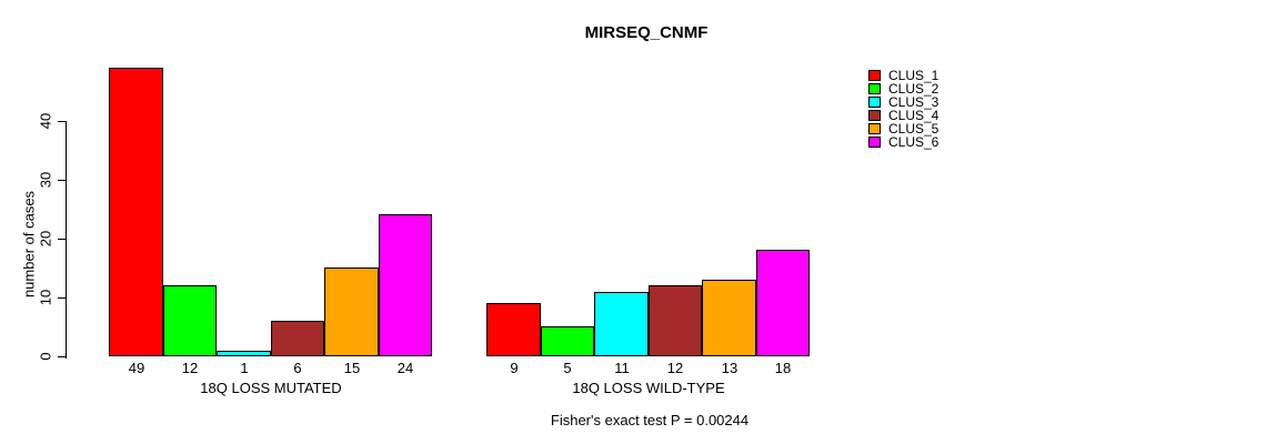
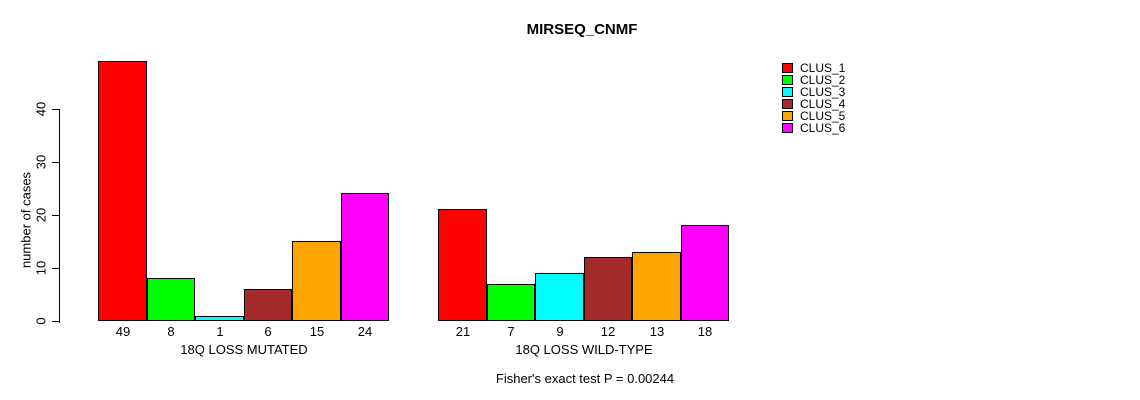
CLUS_2/18Q LOSS MUTATED: 12 -> 8
CLUS_1/18Q LOSS WILD-TYPE: 9 -> 21
CLUS_2/18Q LOSS WILD-TYPE: 5 -> 7
CLUS_3/18Q LOSS WILD-TYPE: 11 -> 9
